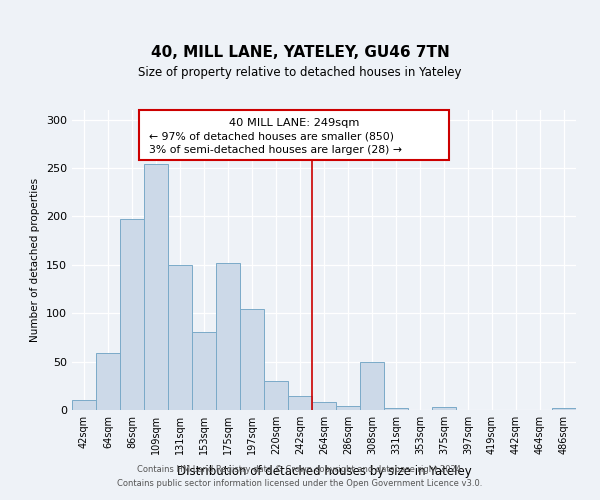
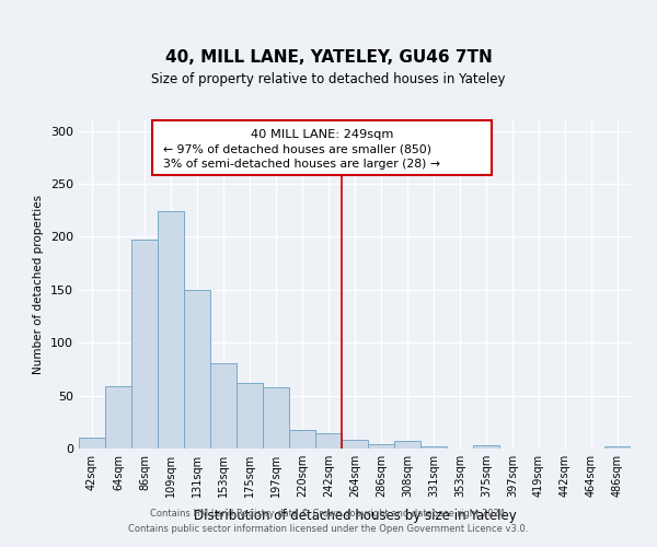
109sqm: 254 -> 224
175sqm: 152 -> 62
197sqm: 104 -> 58
220sqm: 30 -> 18
308sqm: 50 -> 7
